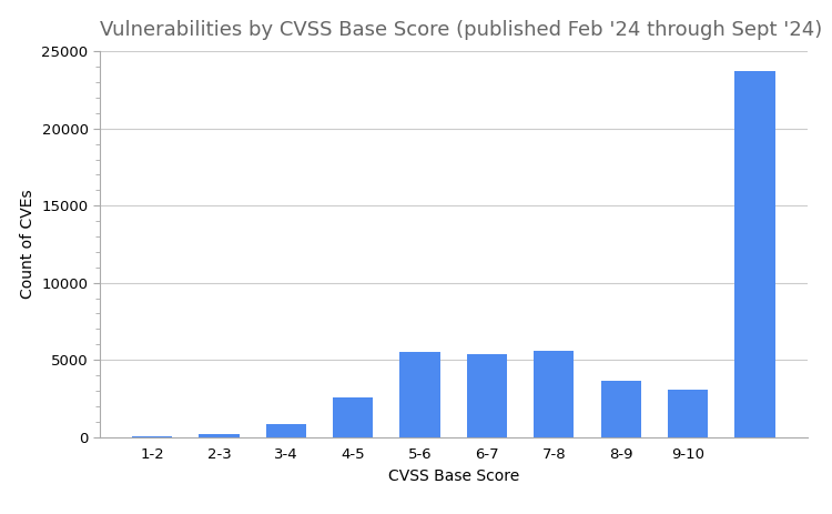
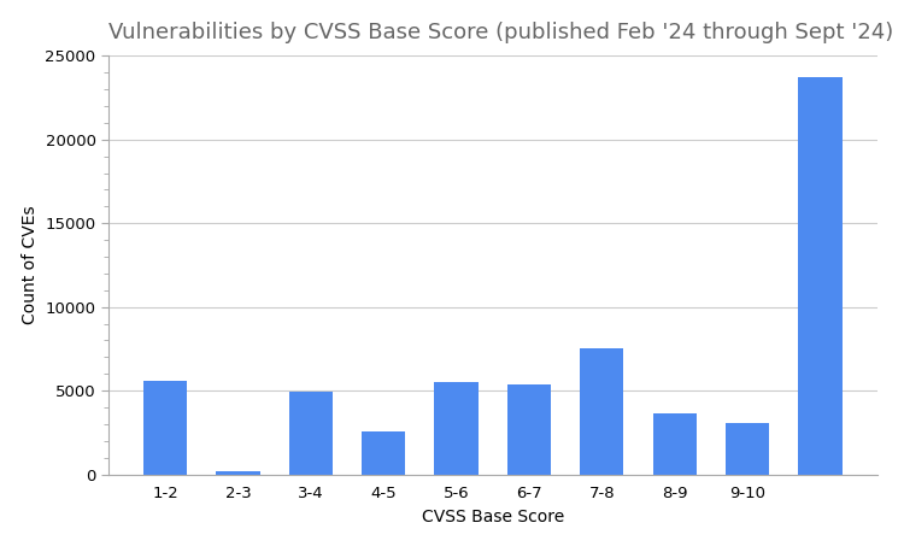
1-2: 0 -> 5600
3-4: 800 -> 4900
7-8: 5600 -> 7500
